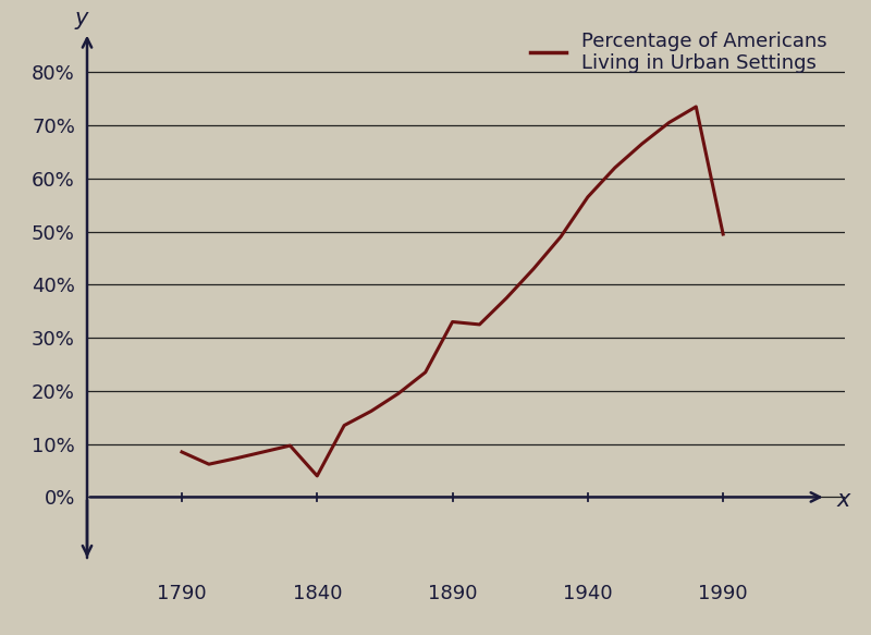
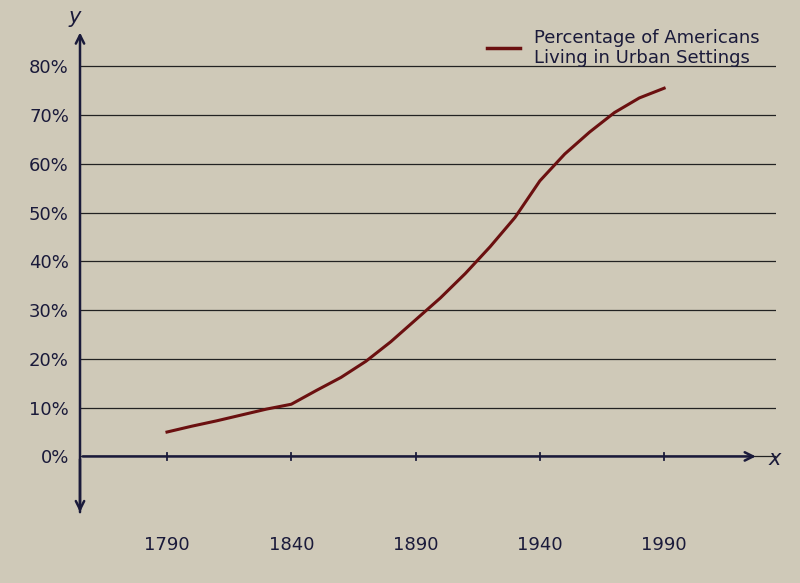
1790: 8.5% -> 5.0%
1840: 4.0% -> 10.7%
1890: 33.0% -> 28.0%
1990: 49.5% -> 75.5%
